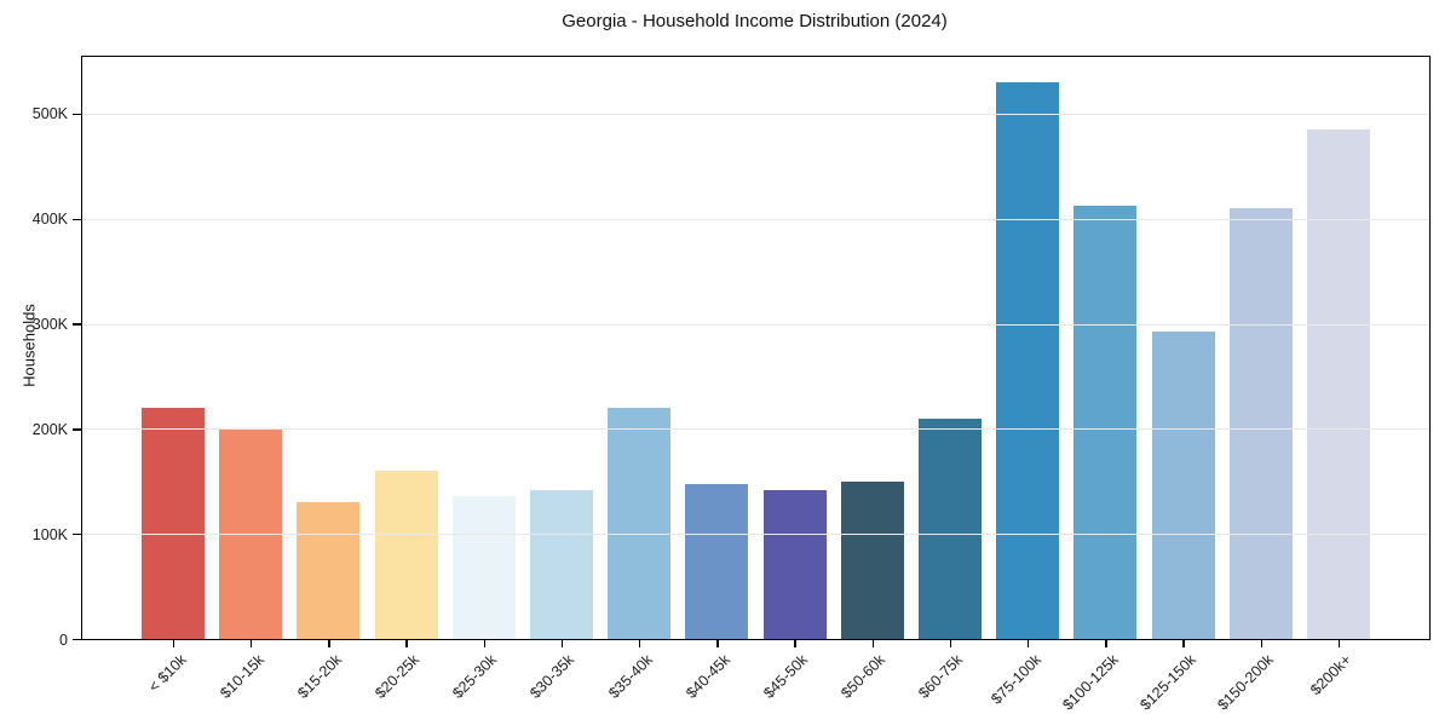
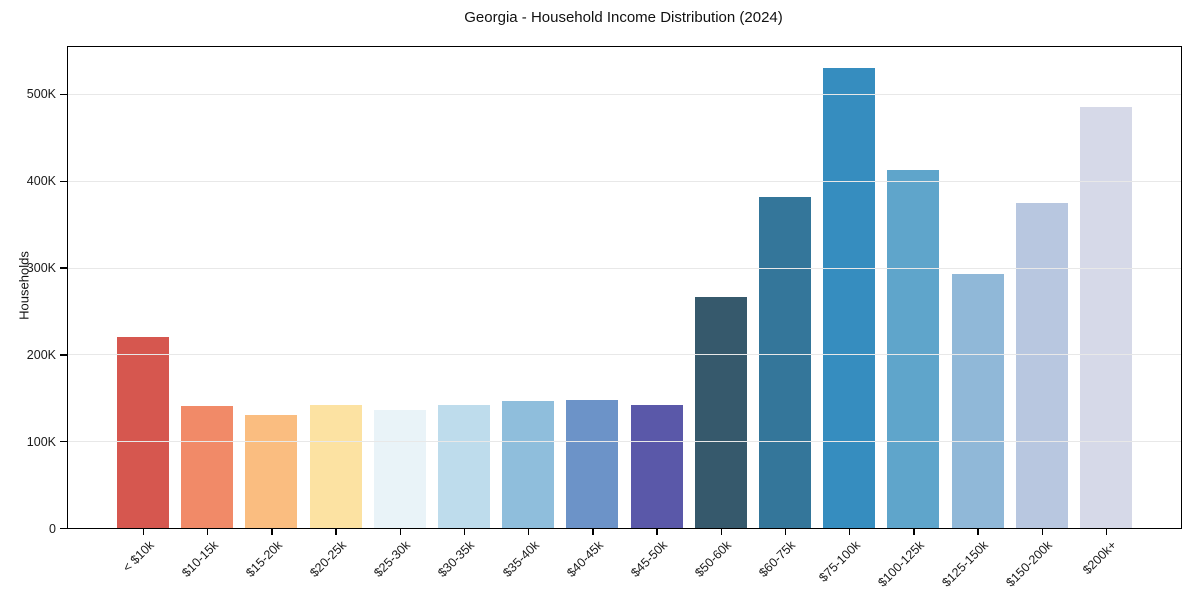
$10-15k: 200K -> 140K
$20-25k: 160K -> 140K
$35-40k: 220K -> 150K
$50-60k: 150K -> 270K
$60-75k: 210K -> 380K
$150-200k: 410K -> 370K
